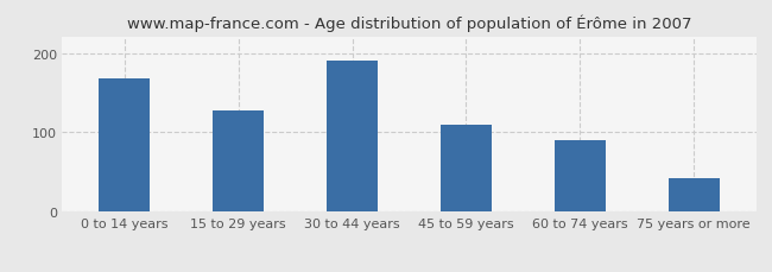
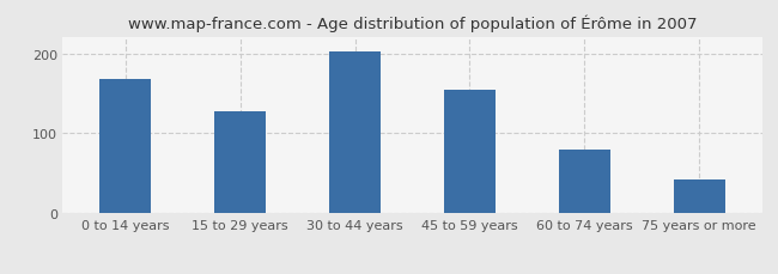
30 to 44 years: 190 -> 202
45 to 59 years: 110 -> 155
60 to 74 years: 90 -> 80
